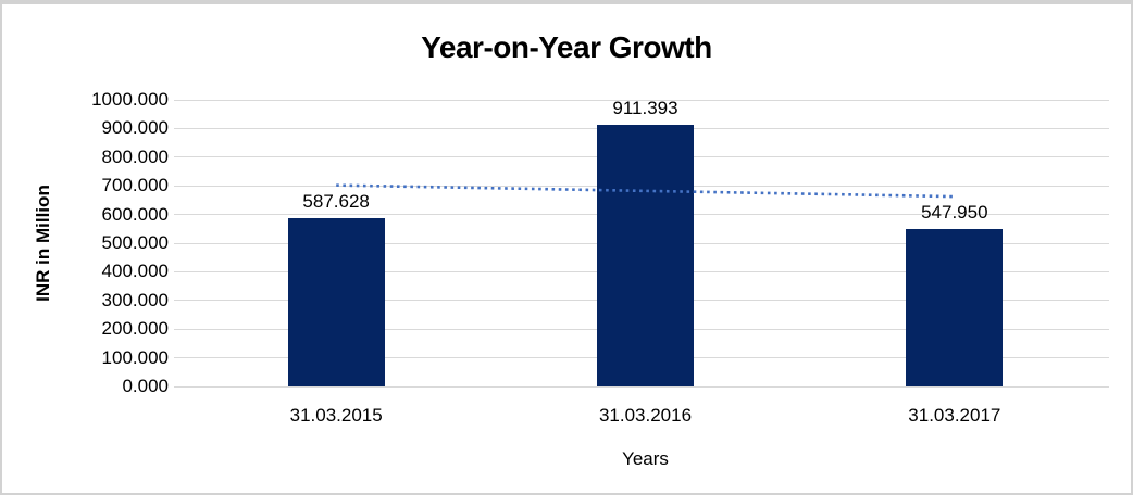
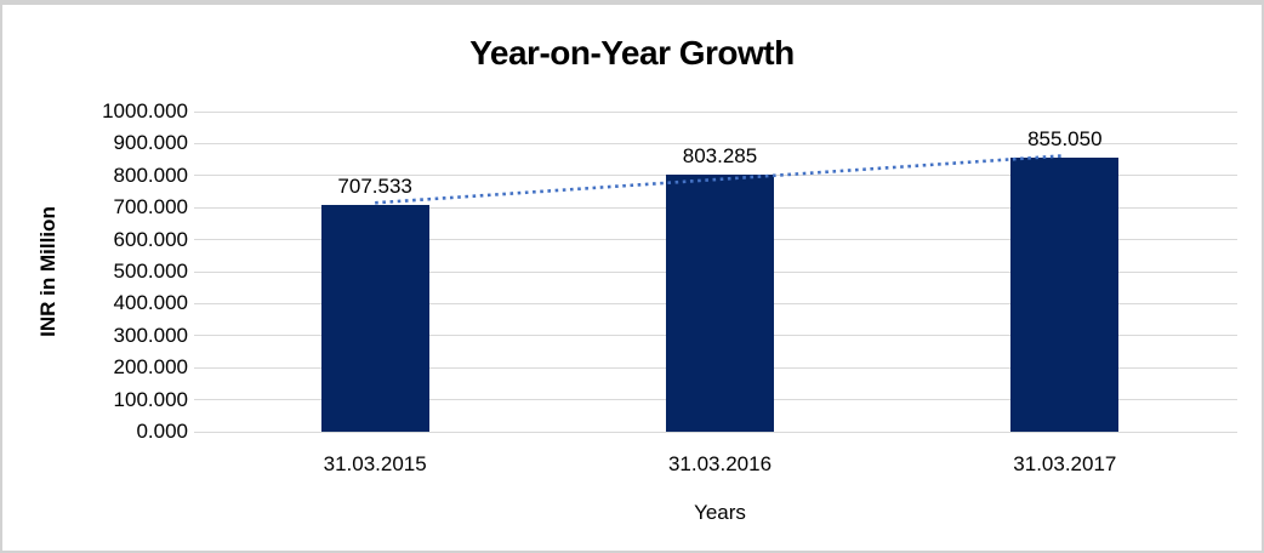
31.03.2015: 587.628 -> 707.533
31.03.2016: 911.393 -> 803.285
31.03.2017: 547.950 -> 855.050
